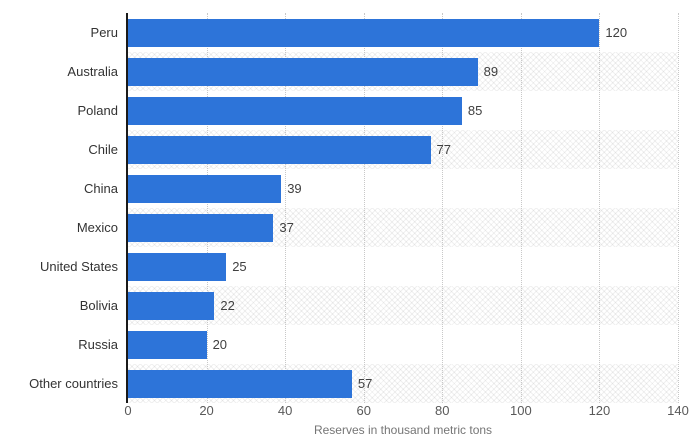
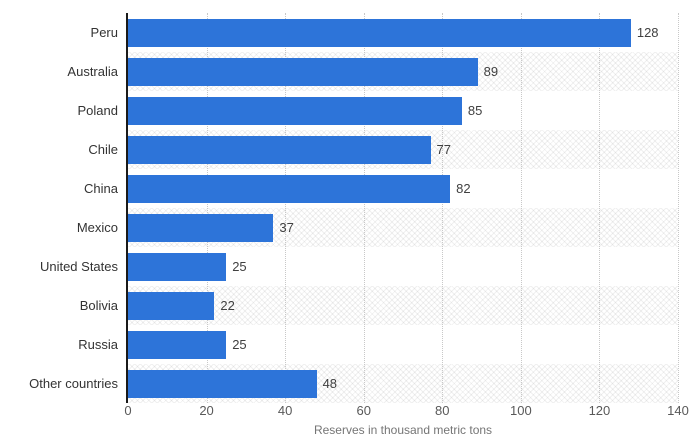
Peru: 120 -> 128
China: 39 -> 82
Russia: 20 -> 25
Other countries: 57 -> 48
